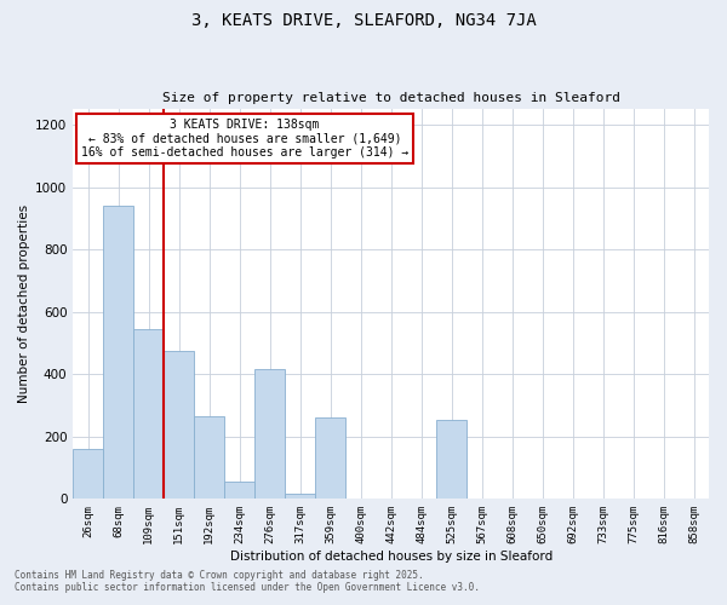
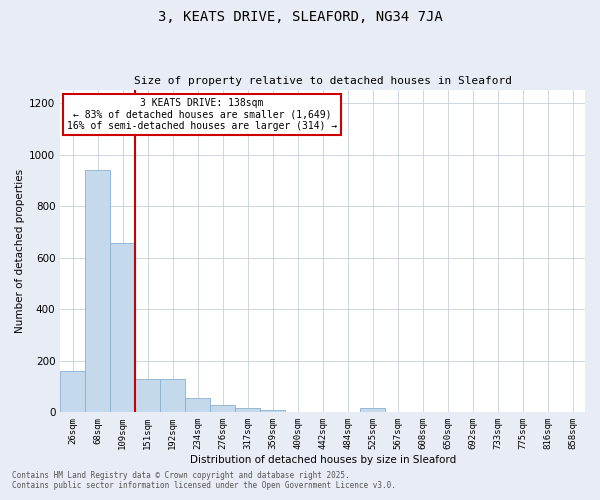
109sqm: 545 -> 655
151sqm: 475 -> 130
192sqm: 265 -> 130
276sqm: 415 -> 30
359sqm: 260 -> 10
525sqm: 255 -> 15
